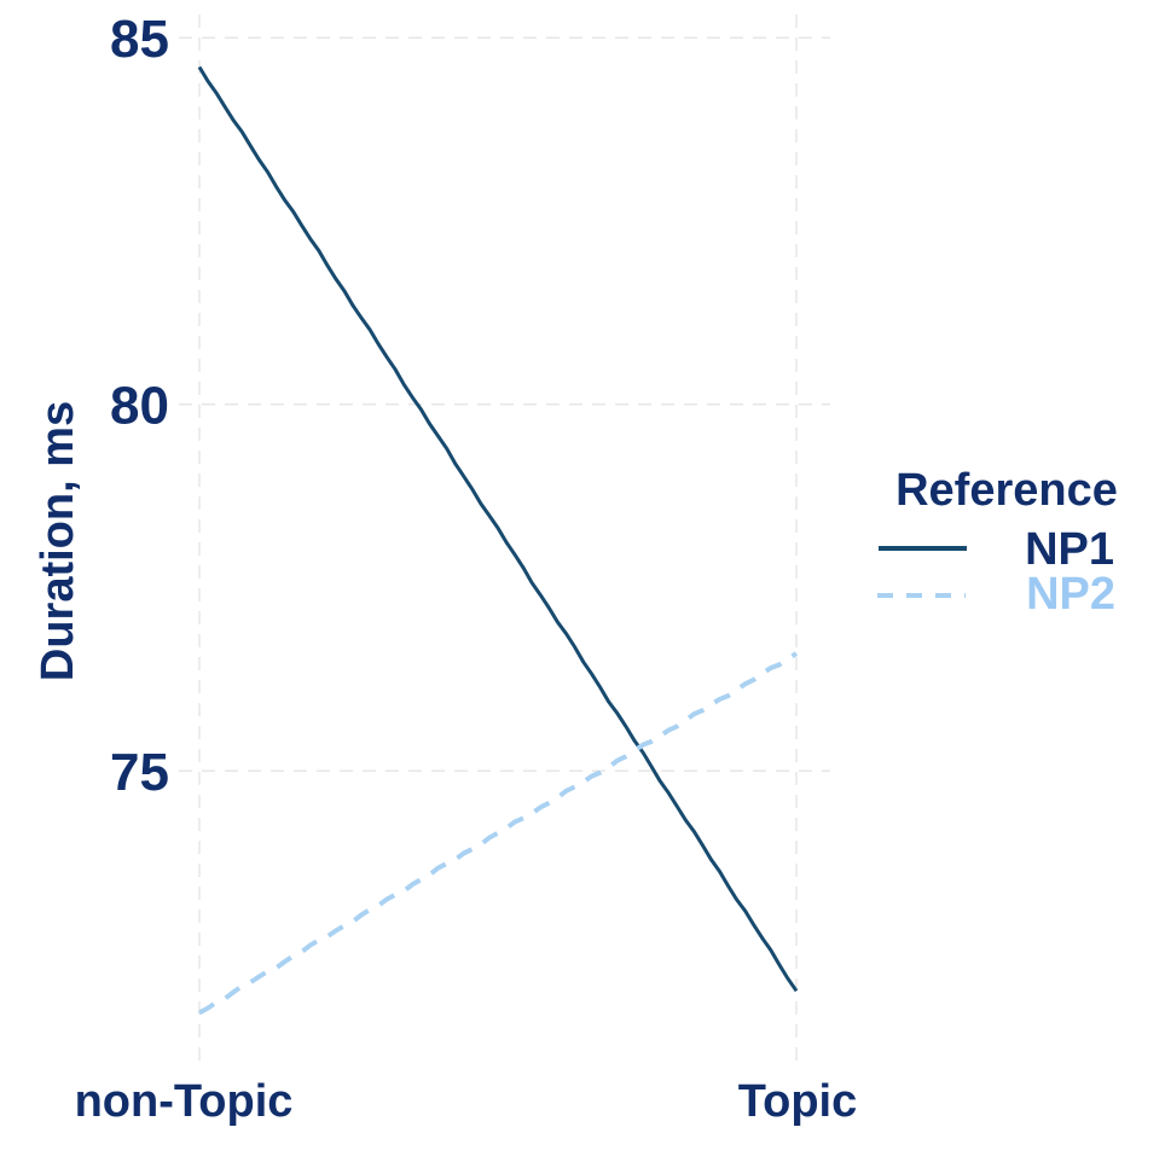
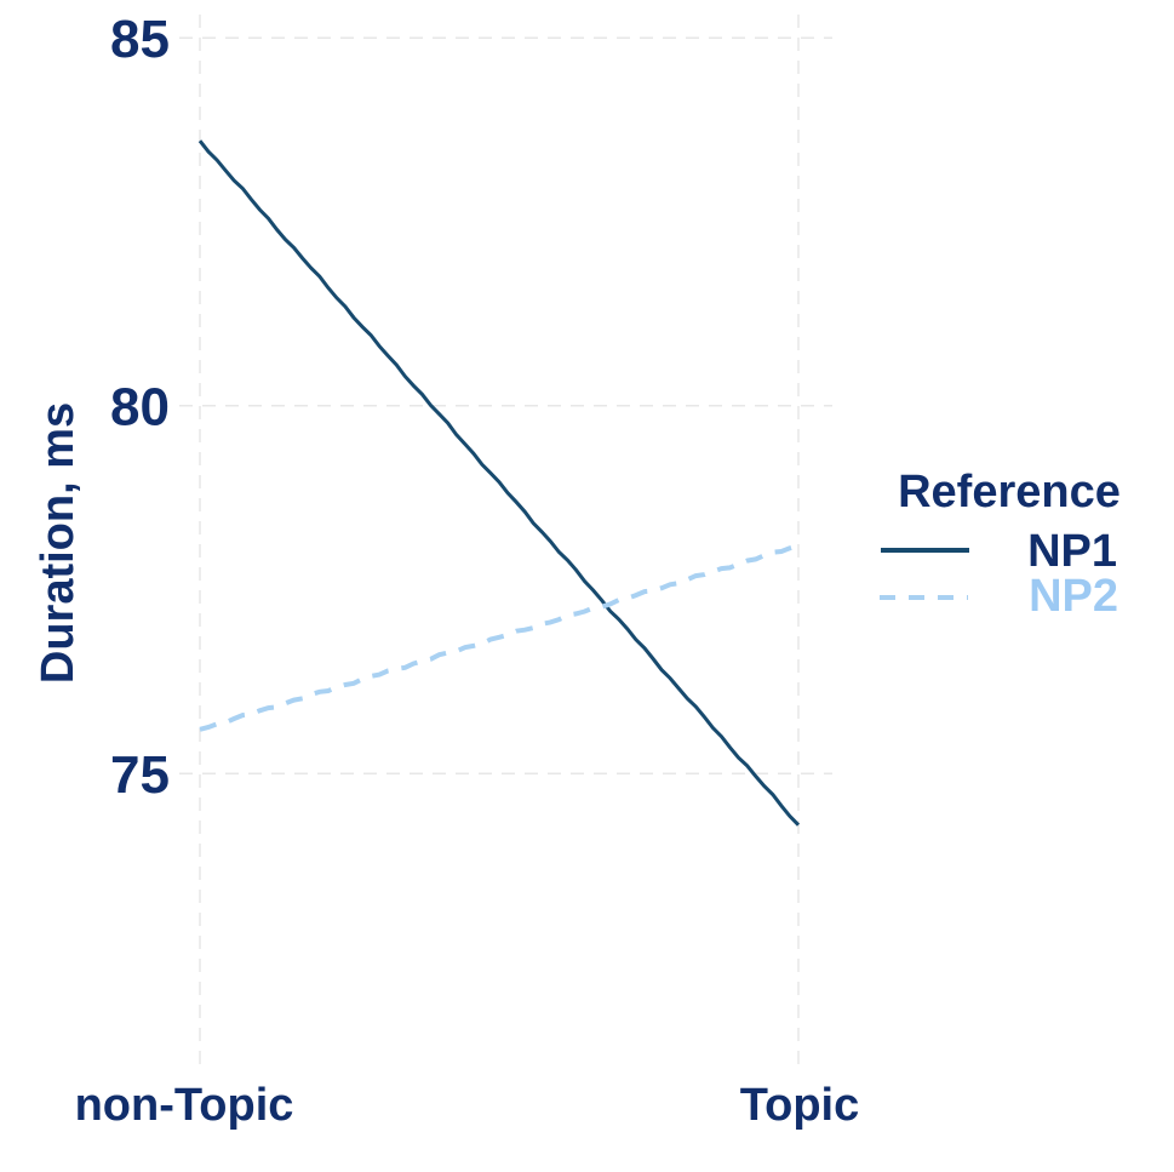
NP1/non-Topic: 84.6 -> 83.6
NP2/non-Topic: 71.7 -> 75.6
NP1/Topic: 72.0 -> 74.3
NP2/Topic: 76.6 -> 78.1
